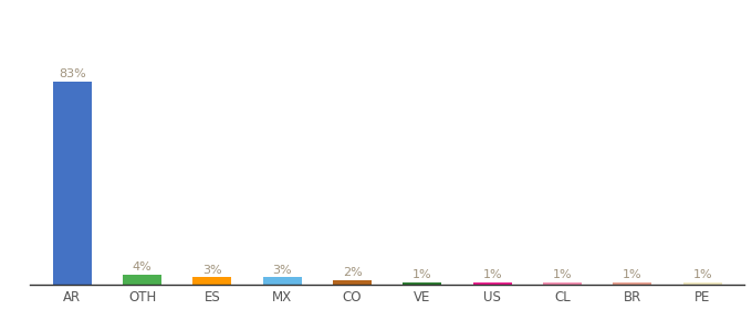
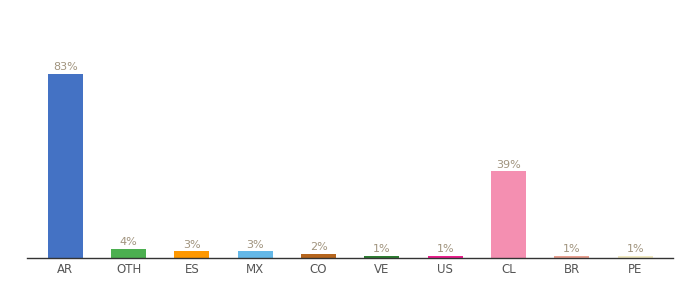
CL: 1% -> 39%
